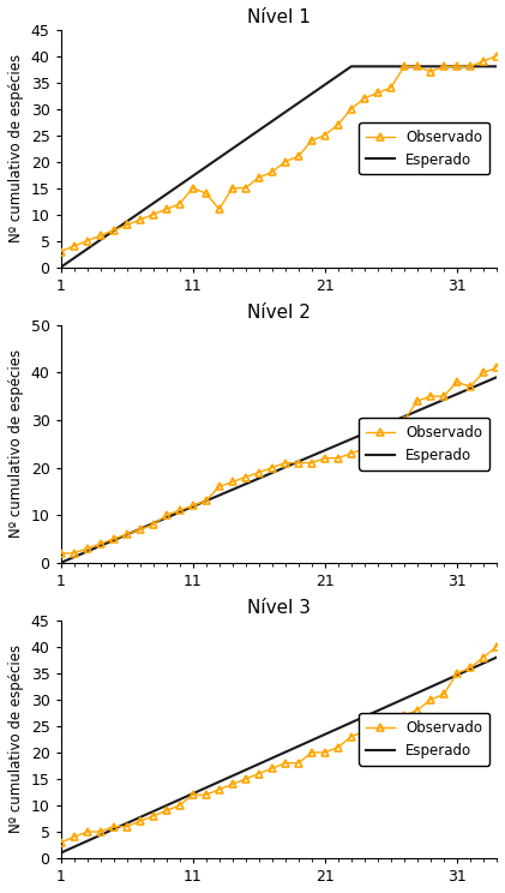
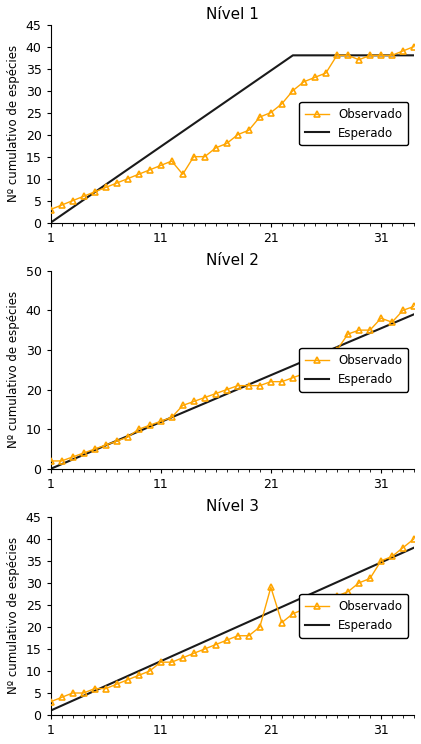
Nível 1/Observado/11: 15 -> 13
Nível 3/21: 20 -> 29
